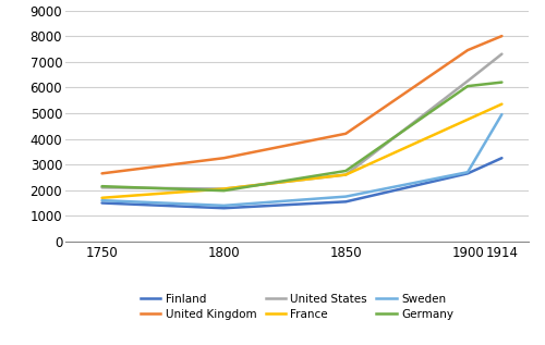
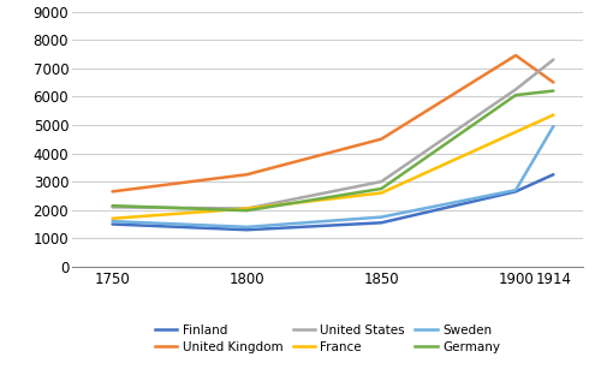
United Kingdom/1850: 4200 -> 4500
United States/1850: 2600 -> 3000
United Kingdom/1914: 8000 -> 6500
